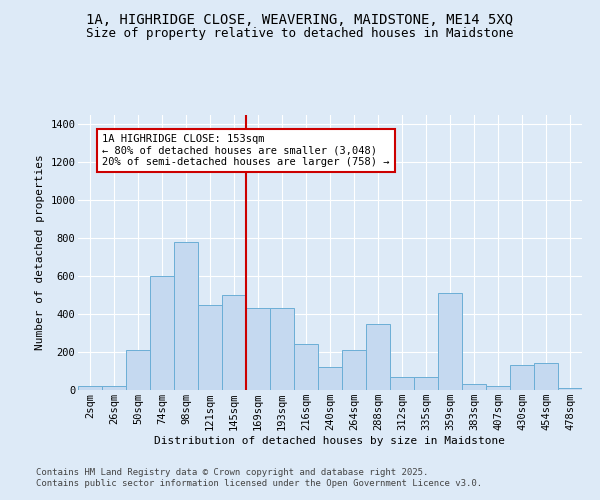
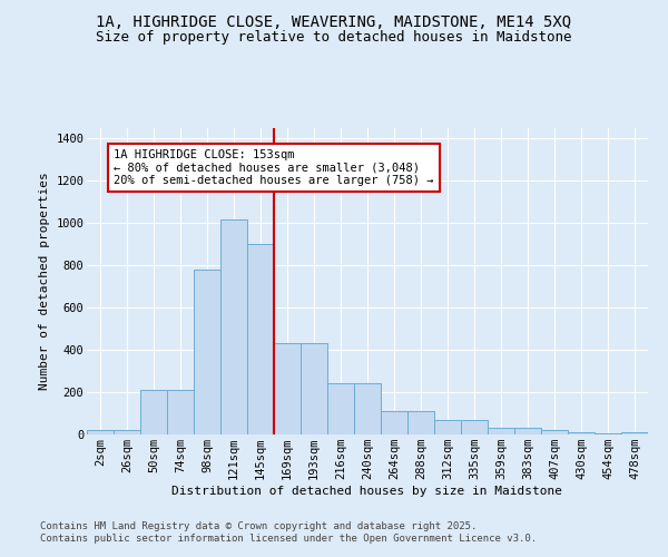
74sqm: 600 -> 210
121sqm: 450 -> 1020
145sqm: 500 -> 900
240sqm: 120 -> 240
264sqm: 210 -> 110
288sqm: 350 -> 110
359sqm: 510 -> 30
430sqm: 130 -> 10
454sqm: 140 -> 0
